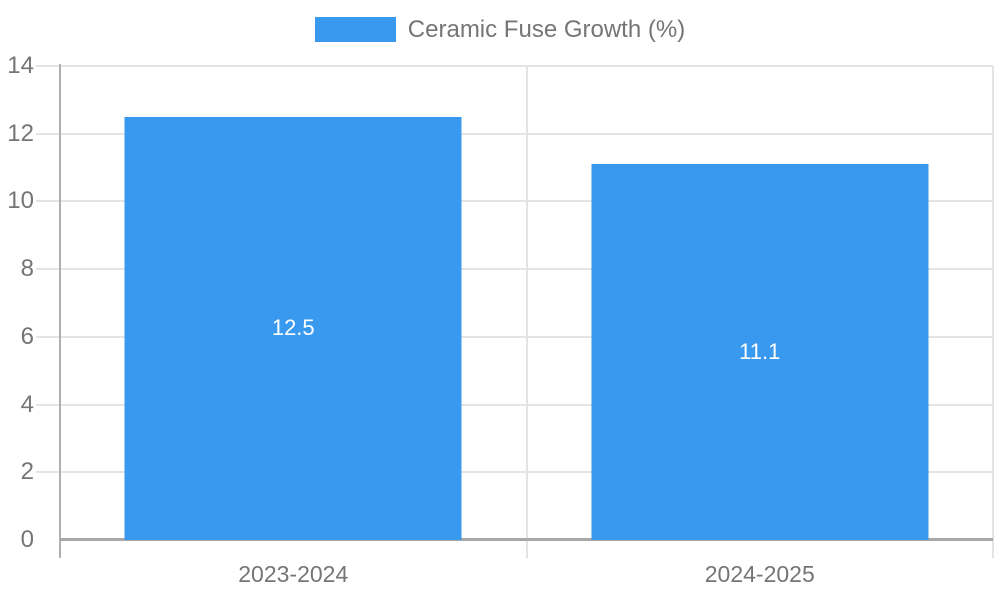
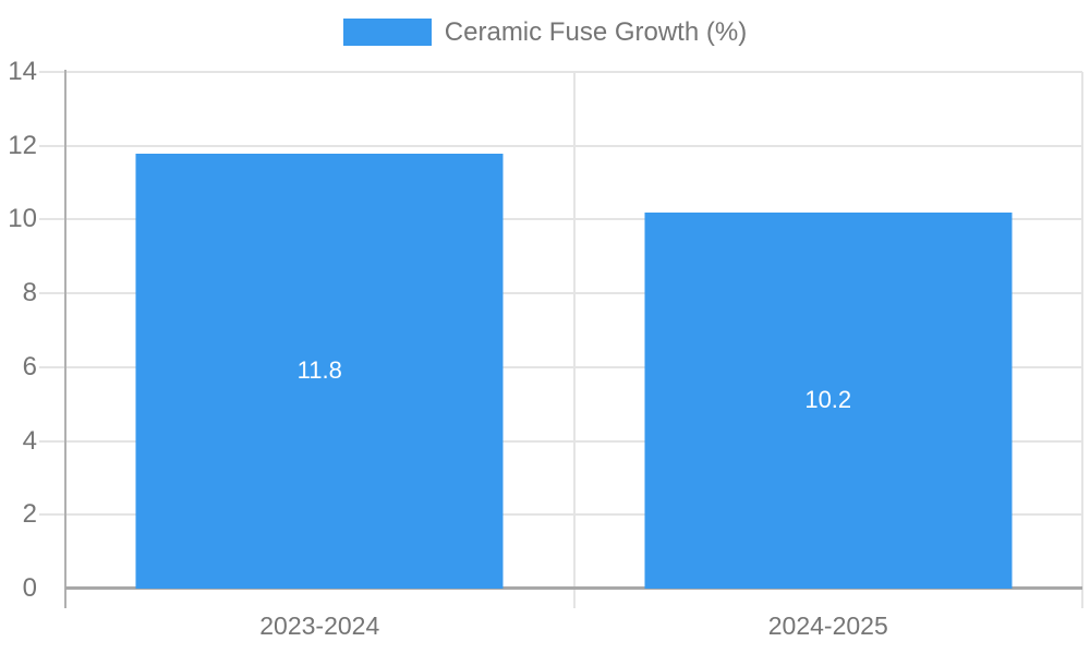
2023-2024: 12.5 -> 11.8
2024-2025: 11.1 -> 10.2
